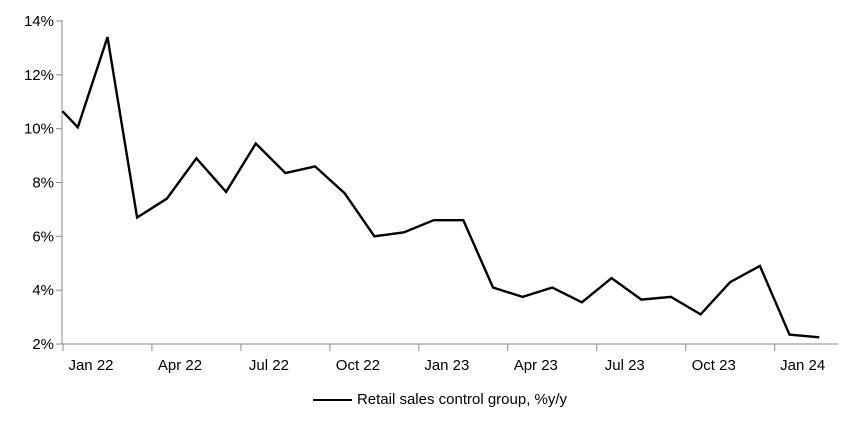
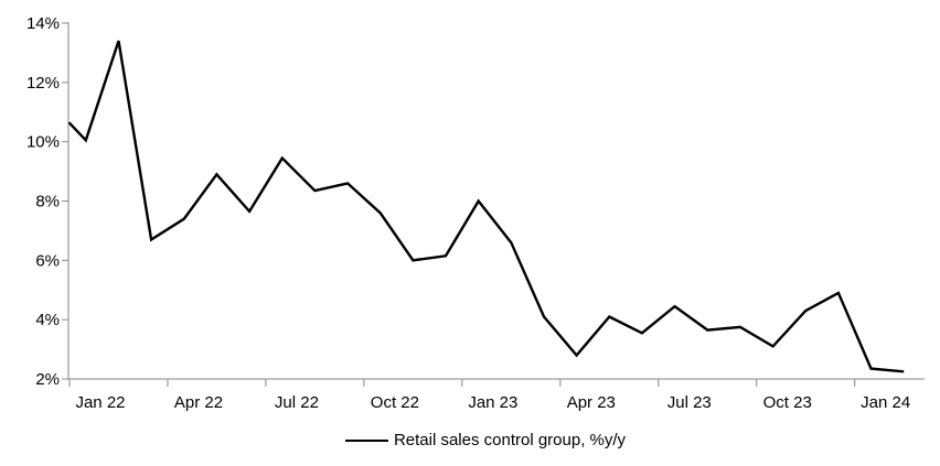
Jan 23: 6.6% -> 8.0%
Apr 23: 3.8% -> 2.8%
